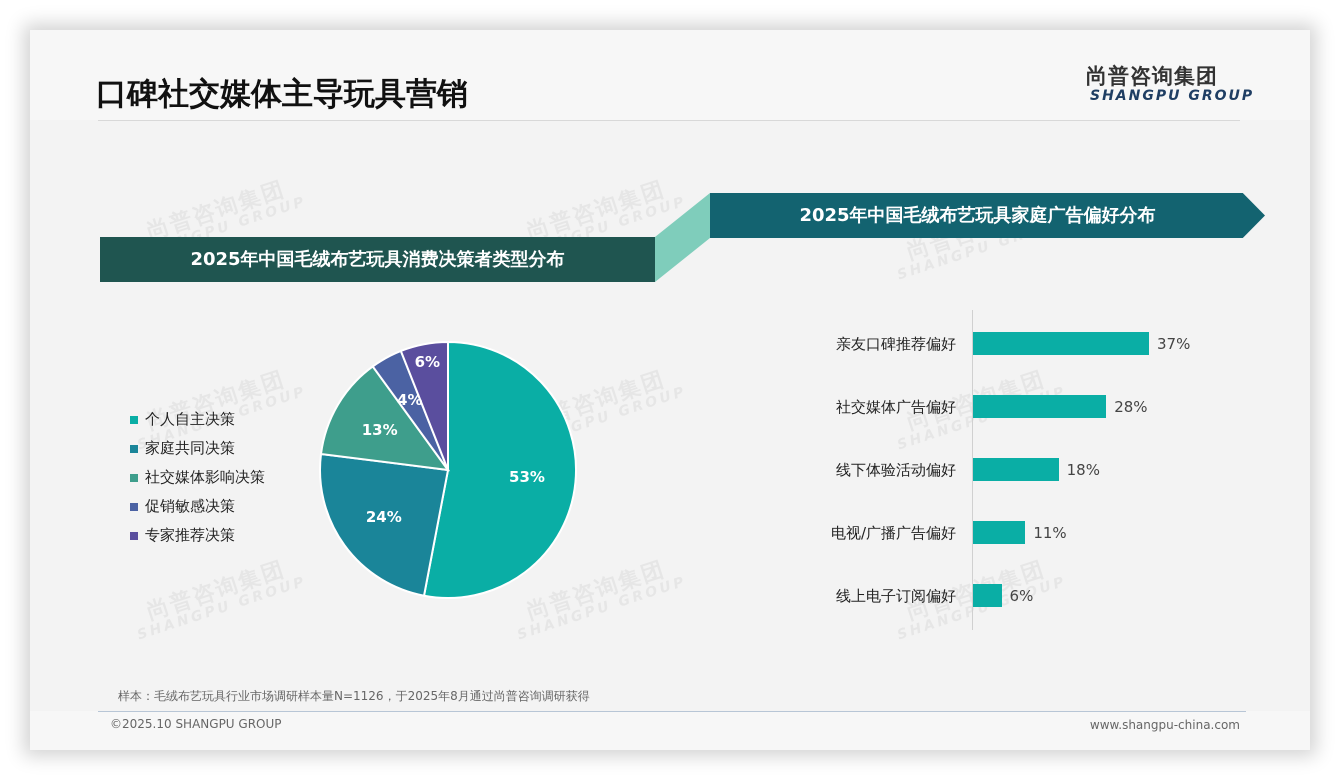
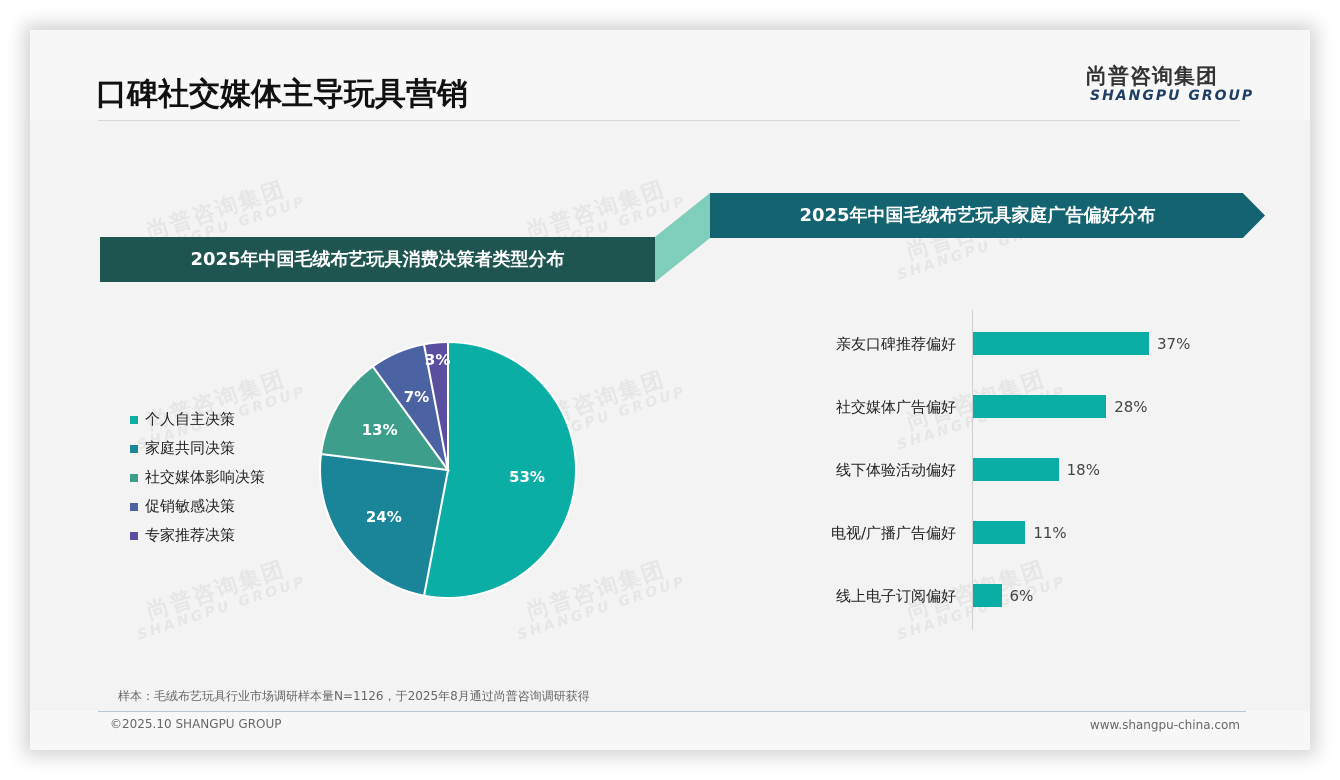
2025年中国毛绒布艺玩具消费决策者类型分布/促销敏感决策: 4% -> 7%
2025年中国毛绒布艺玩具消费决策者类型分布/专家推荐决策: 6% -> 3%
